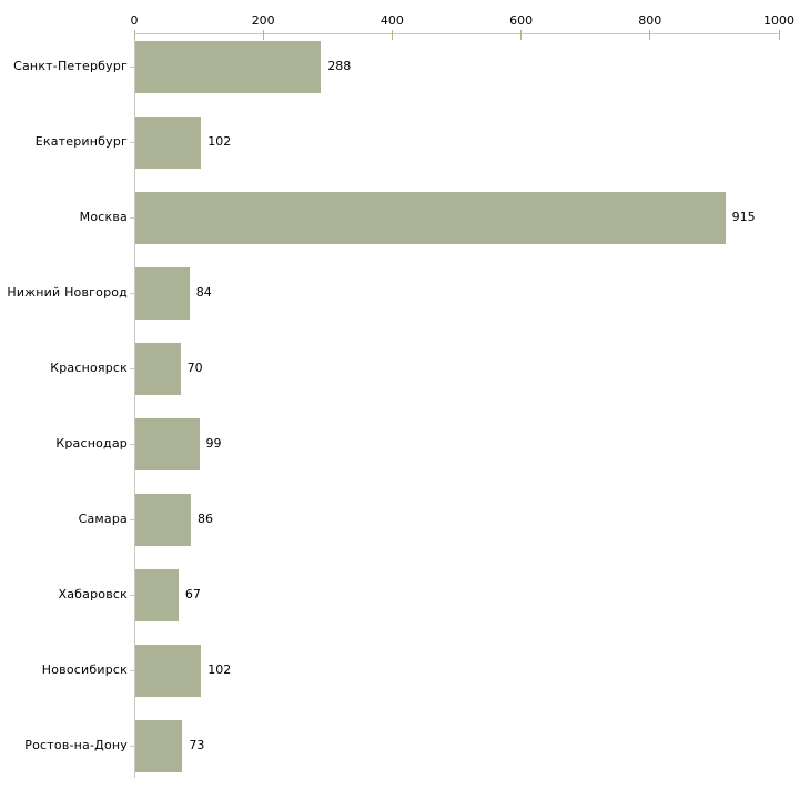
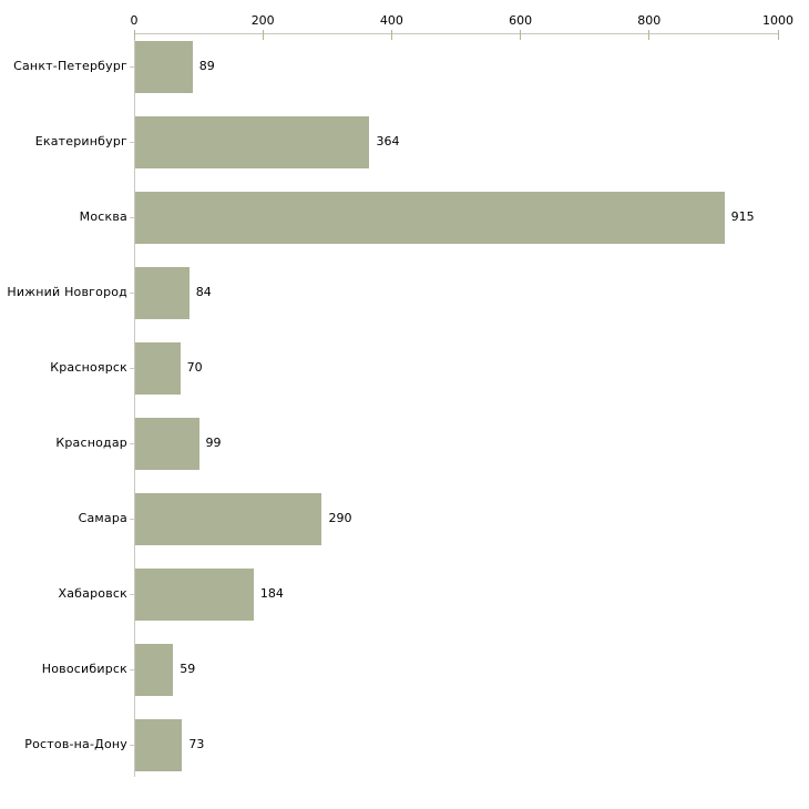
Санкт-Петербург: 288 -> 89
Екатеринбург: 102 -> 364
Самара: 86 -> 290
Хабаровск: 67 -> 184
Новосибирск: 102 -> 59
